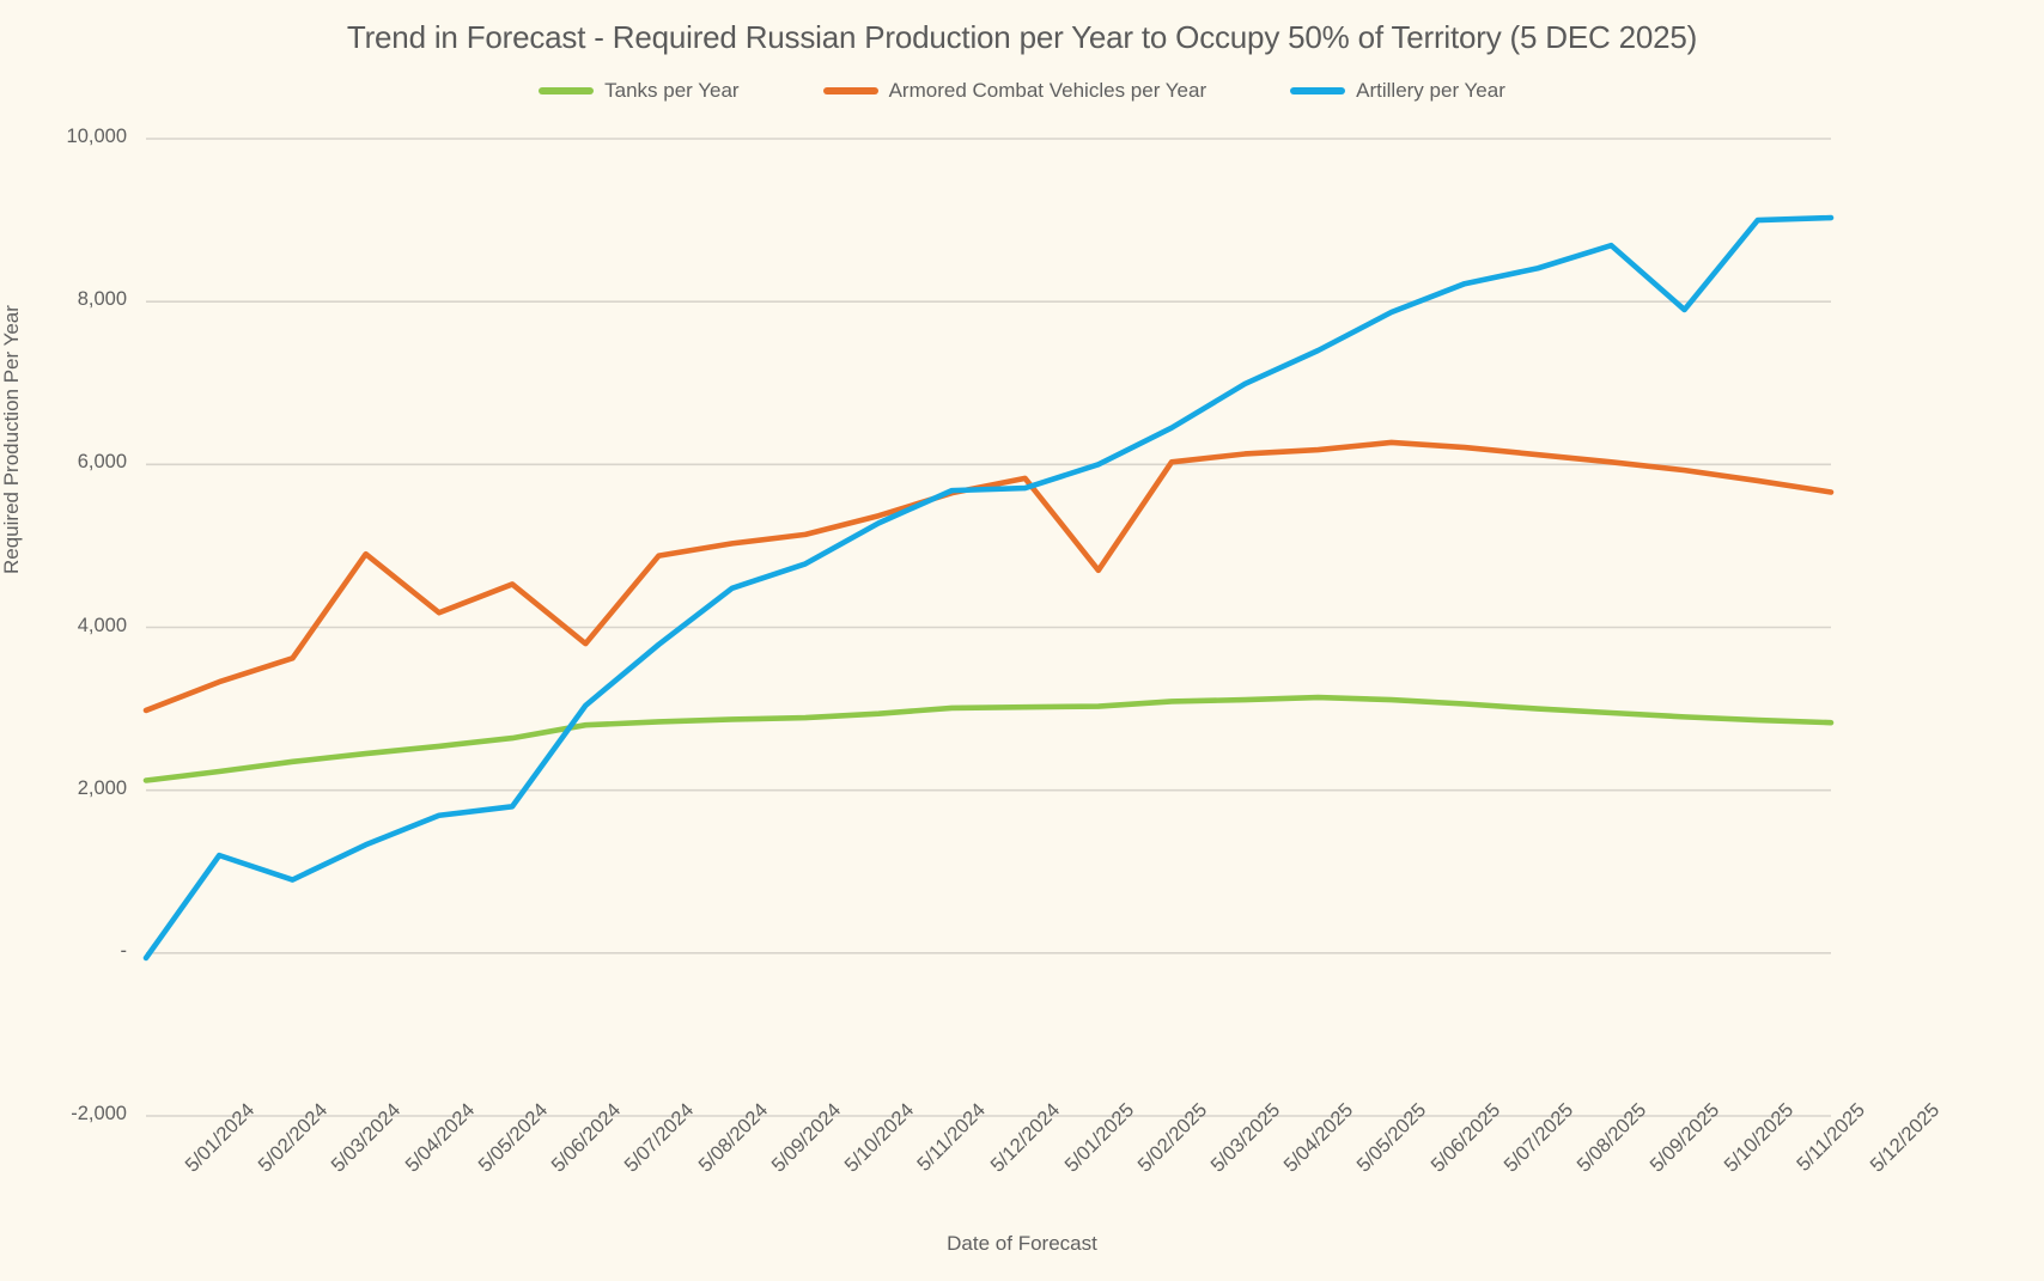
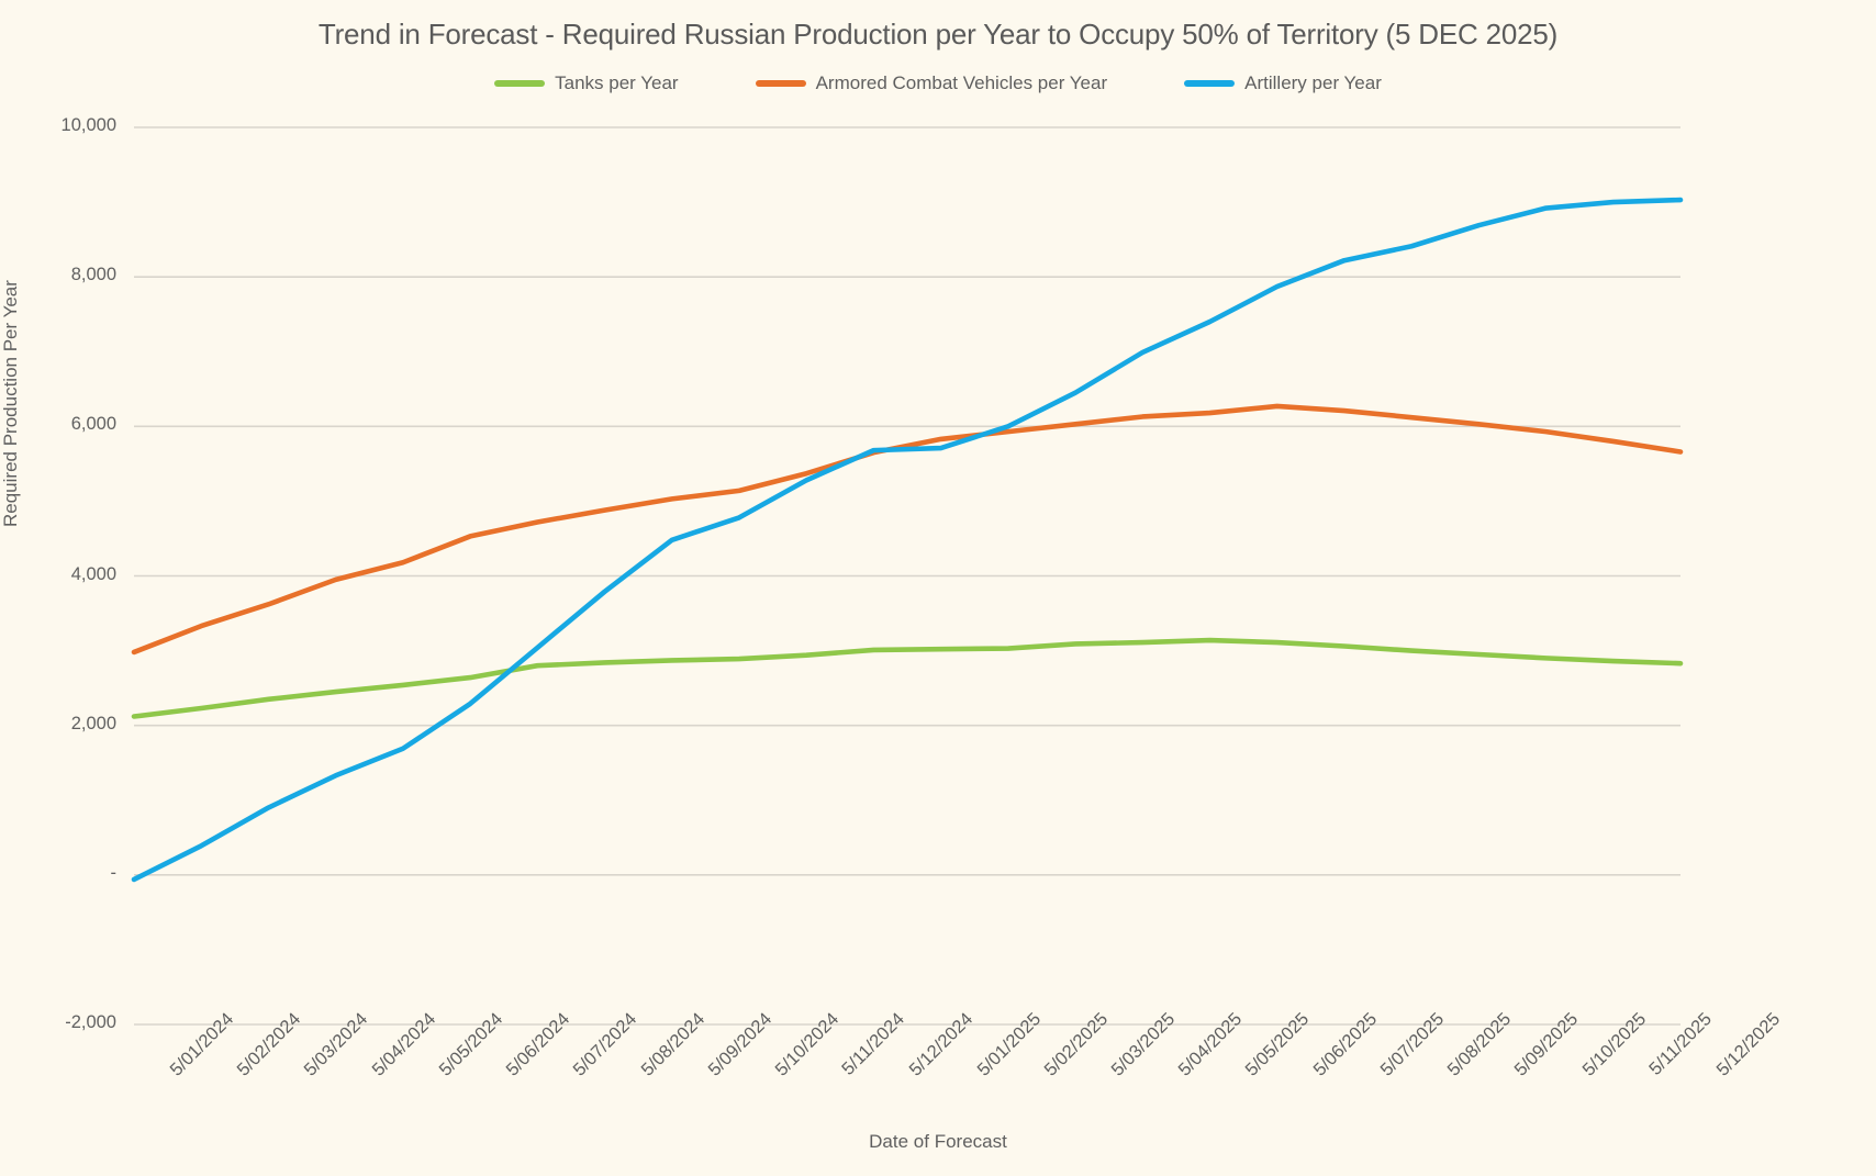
Artillery per Year/5/02/2024: 1200 -> 400
Armored Combat Vehicles per Year/5/04/2024: 4900 -> 4000
Artillery per Year/5/06/2024: 1800 -> 2300
Armored Combat Vehicles per Year/5/07/2024: 3800 -> 4700
Armored Combat Vehicles per Year/5/02/2025: 4700 -> 5900
Artillery per Year/5/10/2025: 7900 -> 8900
